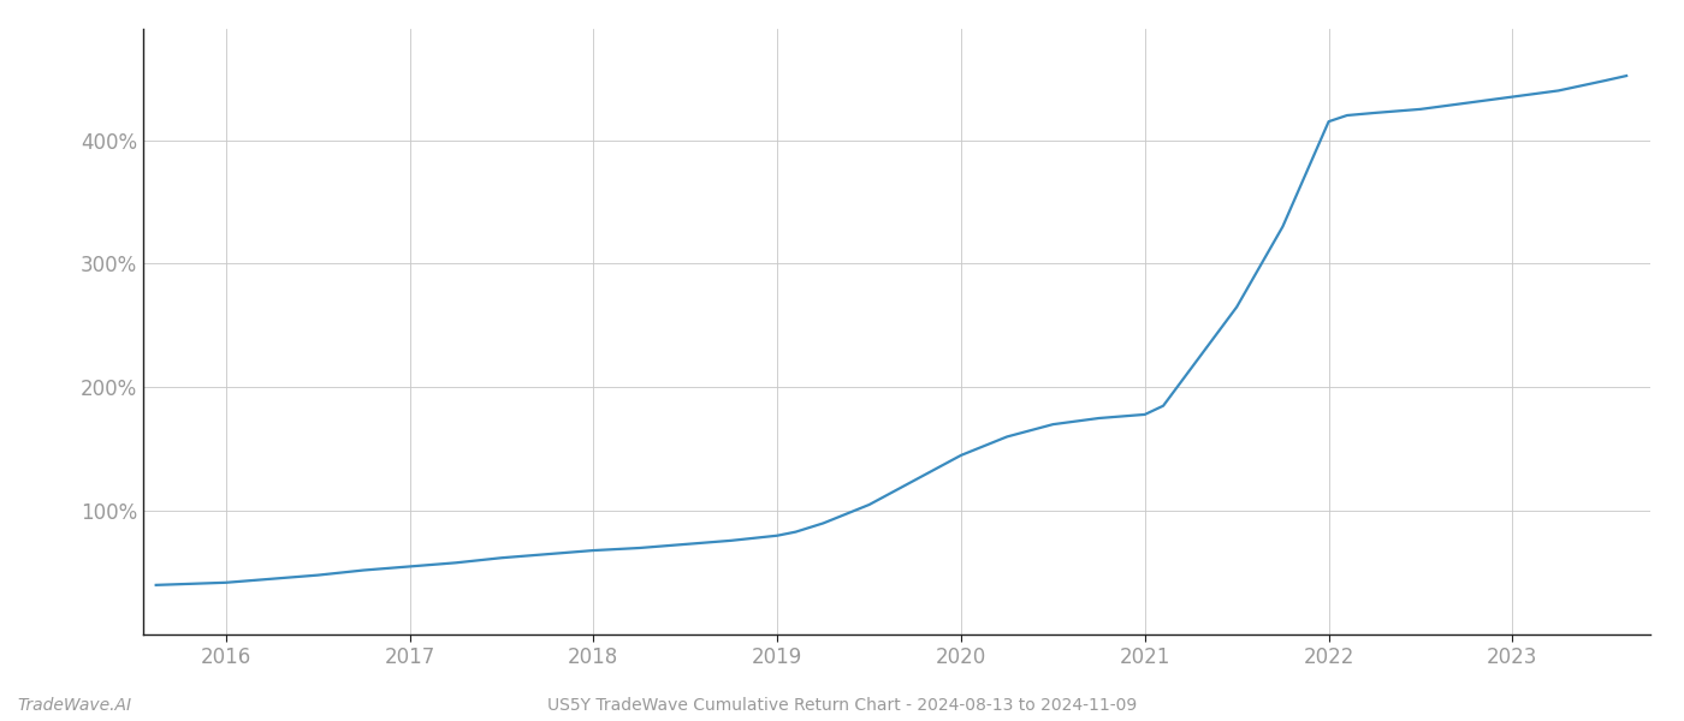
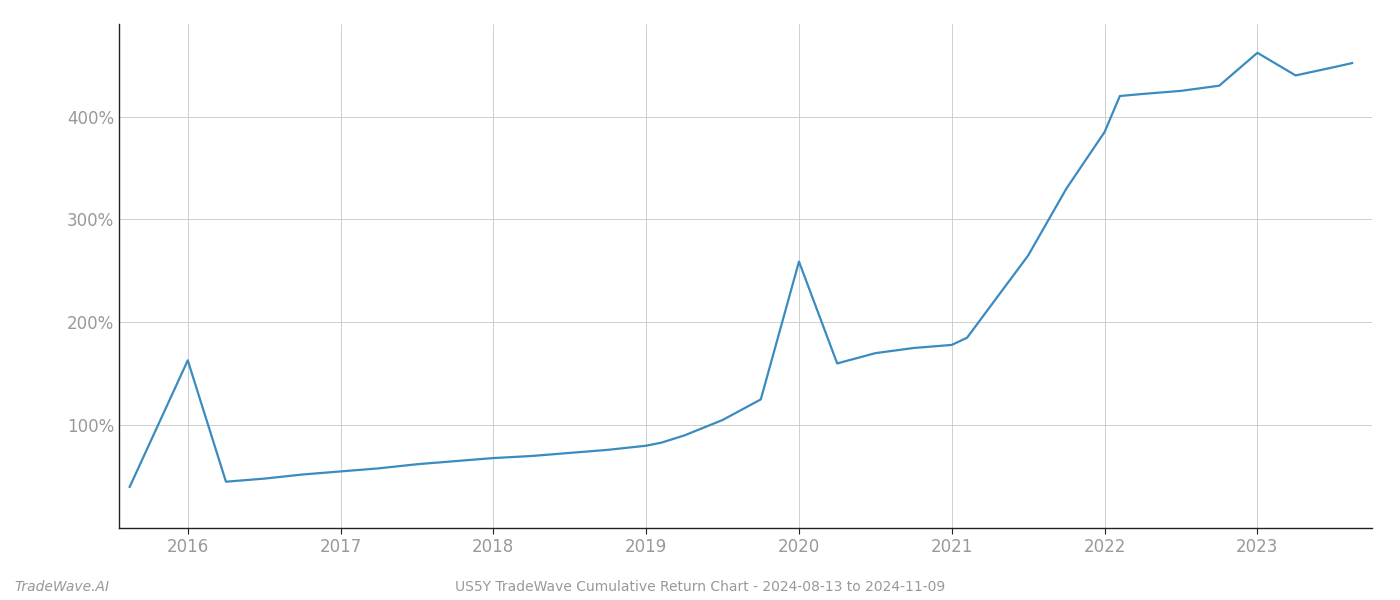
2016: 42% -> 163%
2020: 145% -> 259%
2022: 415% -> 385%
2023: 435% -> 462%
